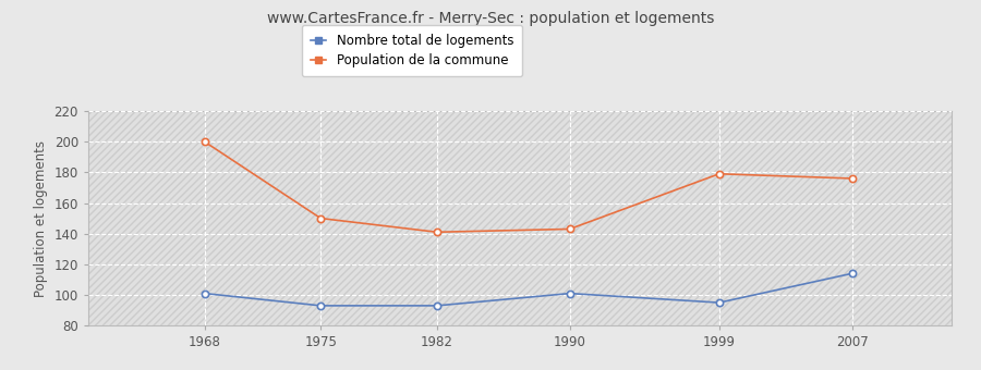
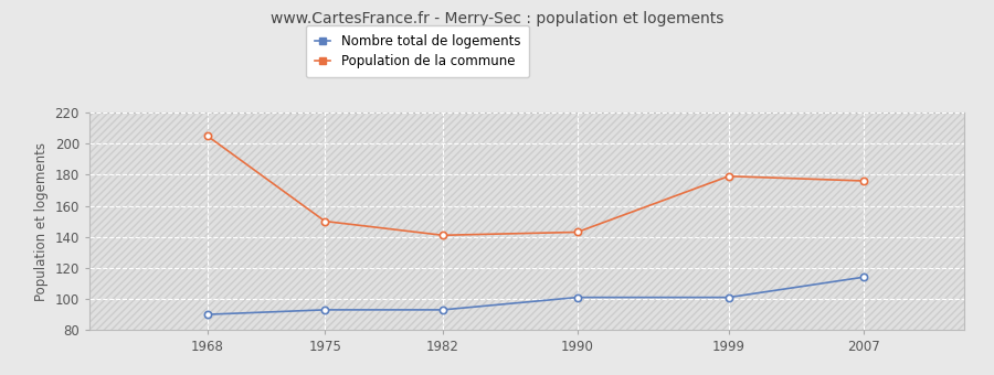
Nombre total de logements/1968: 101 -> 90
Population de la commune/1968: 200 -> 205
Nombre total de logements/1999: 95 -> 101
